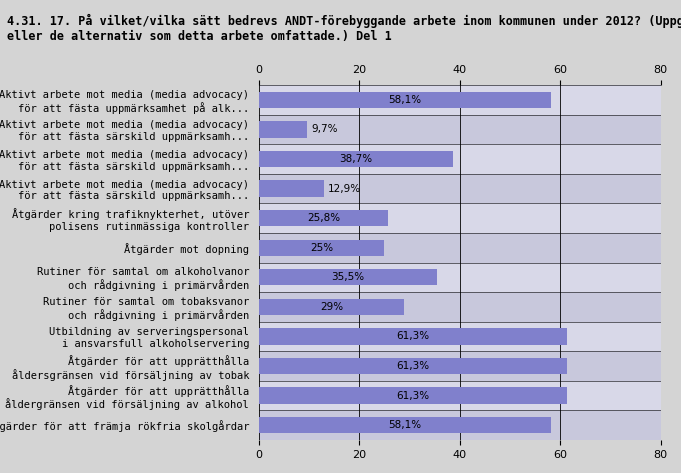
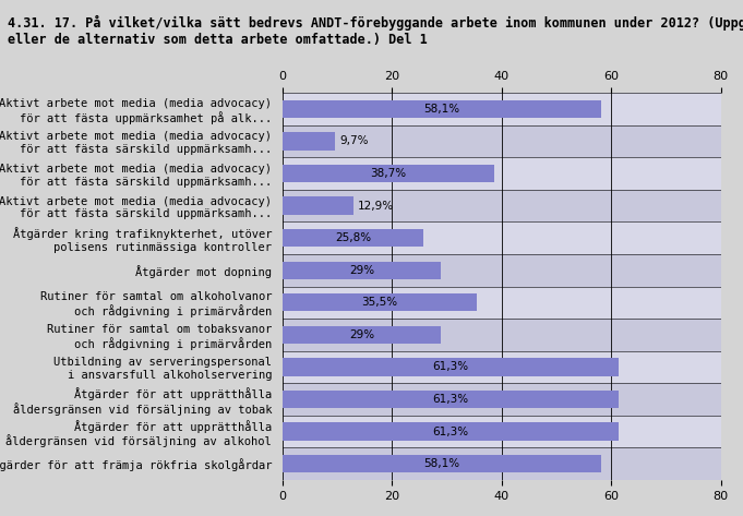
Åtgärder mot dopning: 25% -> 29%
